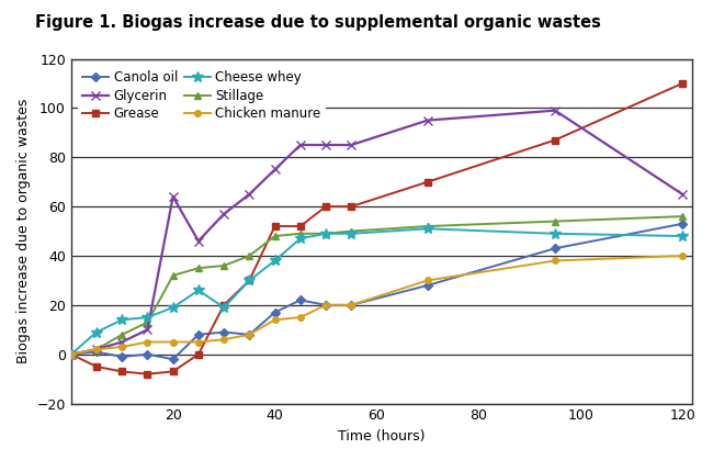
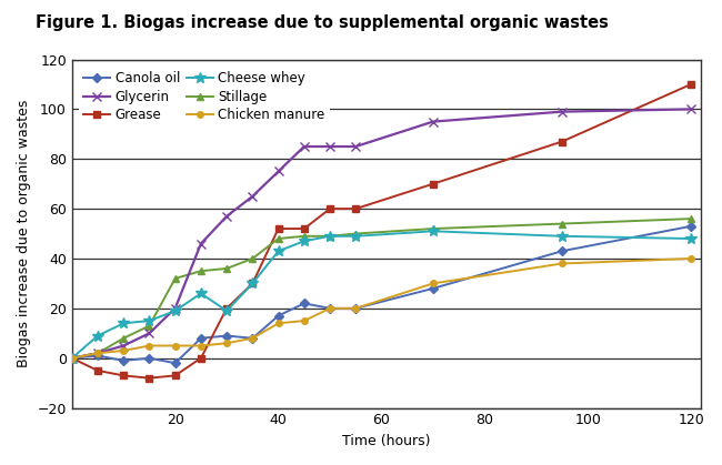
Glycerin/20: 64 -> 20
Cheese whey/40: 38 -> 43
Glycerin/120: 65 -> 100
